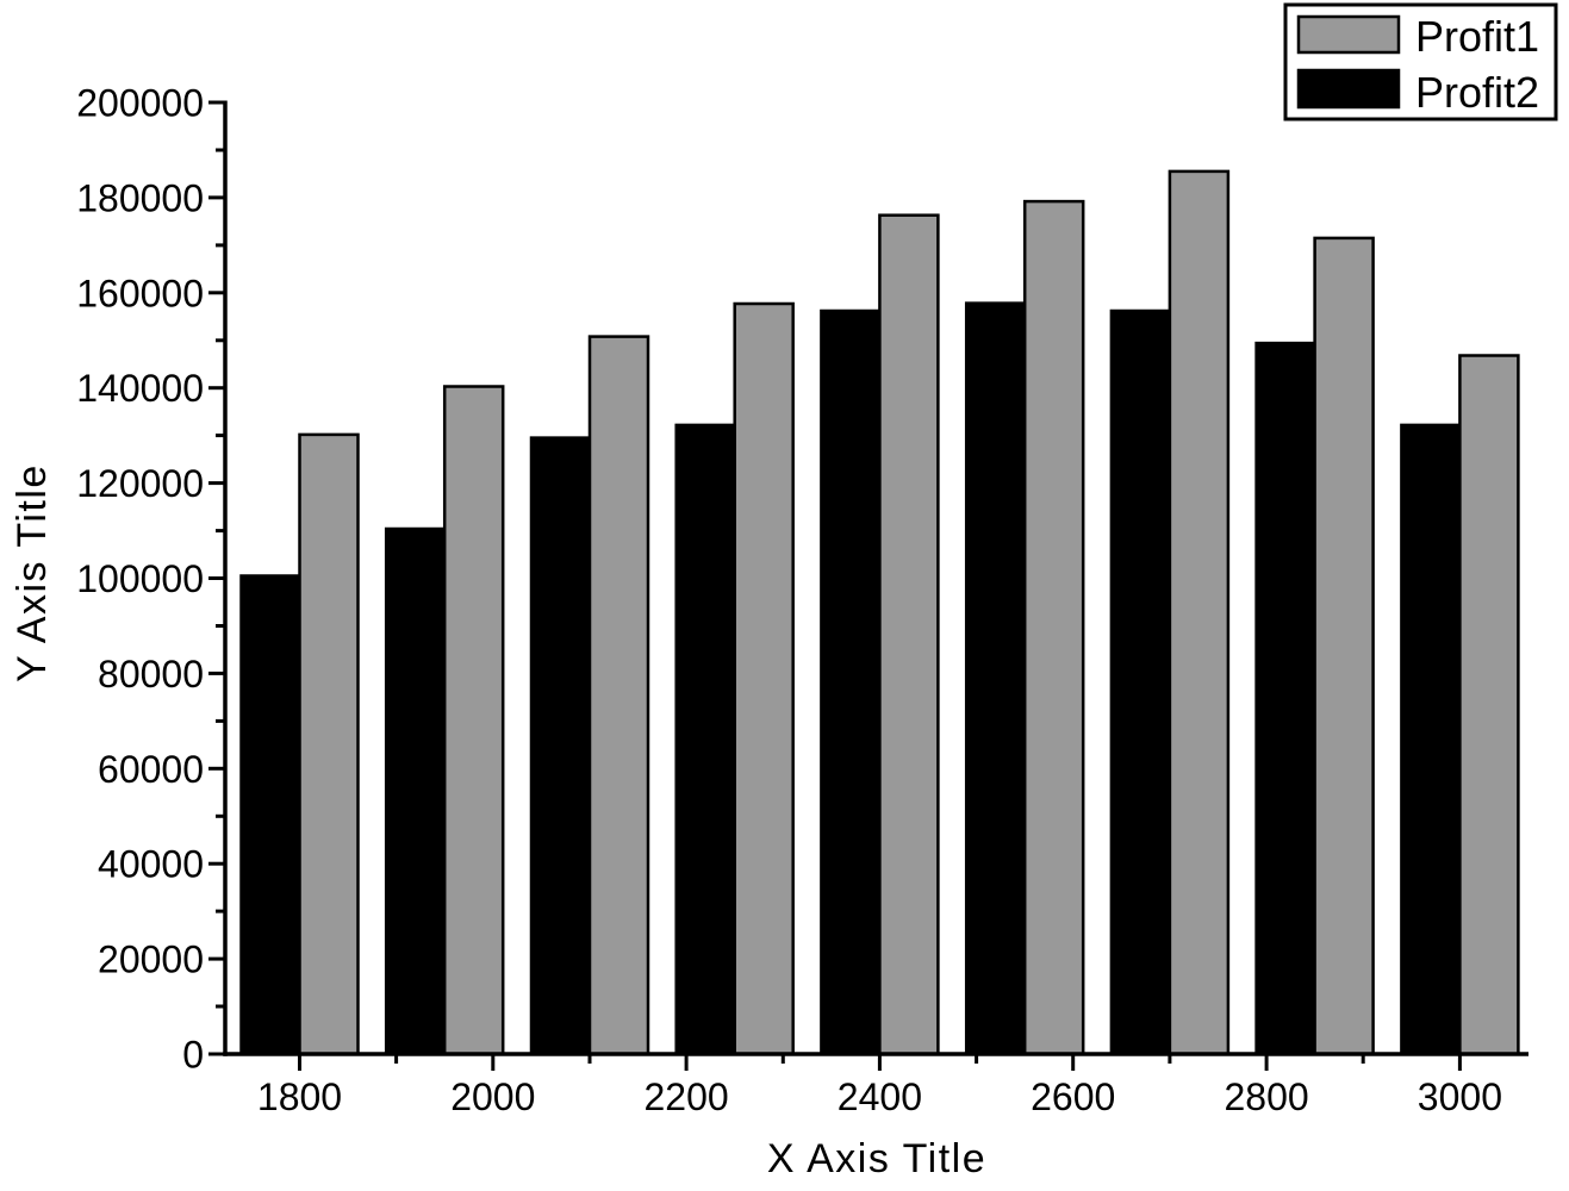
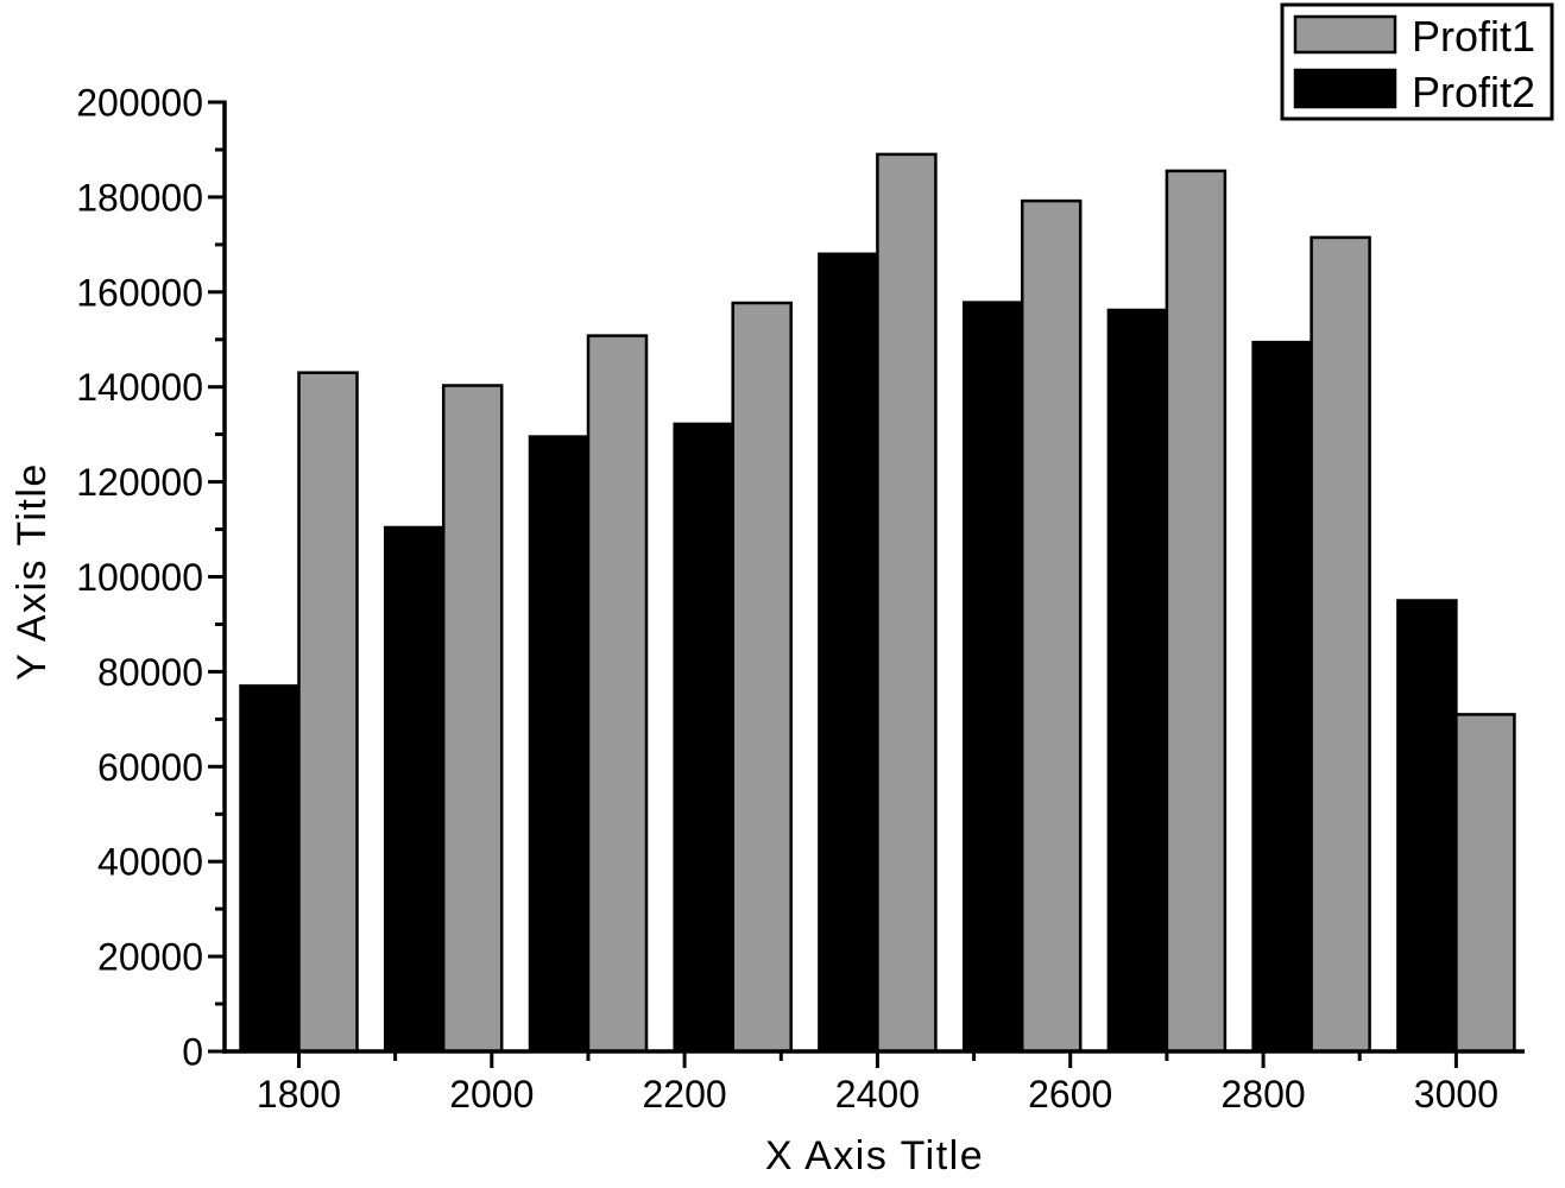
Profit1/1800: 130000 -> 143000
Profit2/1800: 100000 -> 77000
Profit1/2400: 176000 -> 189000
Profit2/2400: 156000 -> 168000
Profit1/3000: 147000 -> 71000
Profit2/3000: 132000 -> 95000
